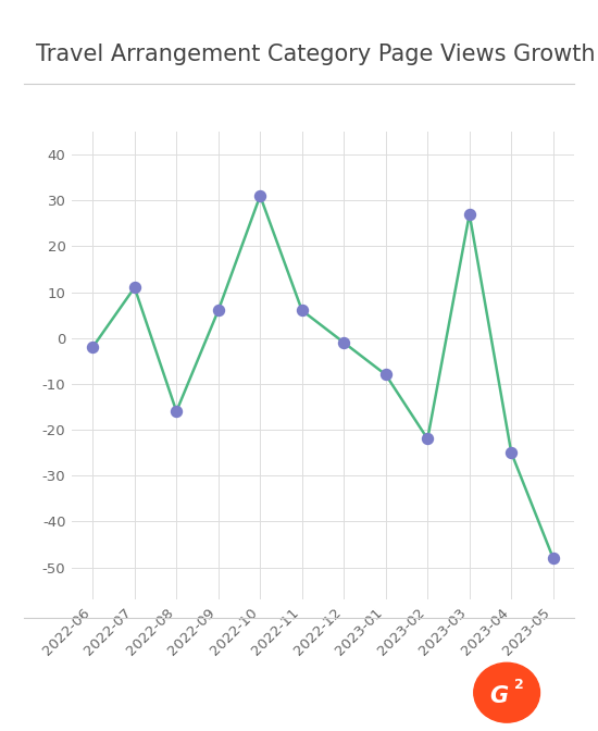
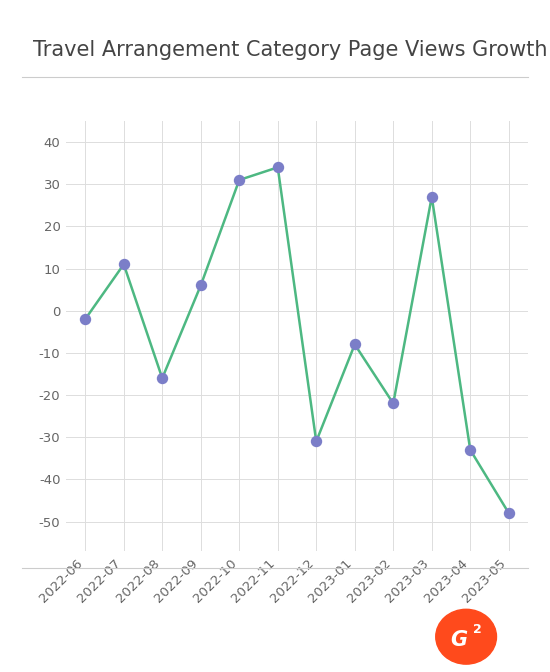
2022-11: 6 -> 34
2022-12: -1 -> -31
2023-04: -25 -> -33
